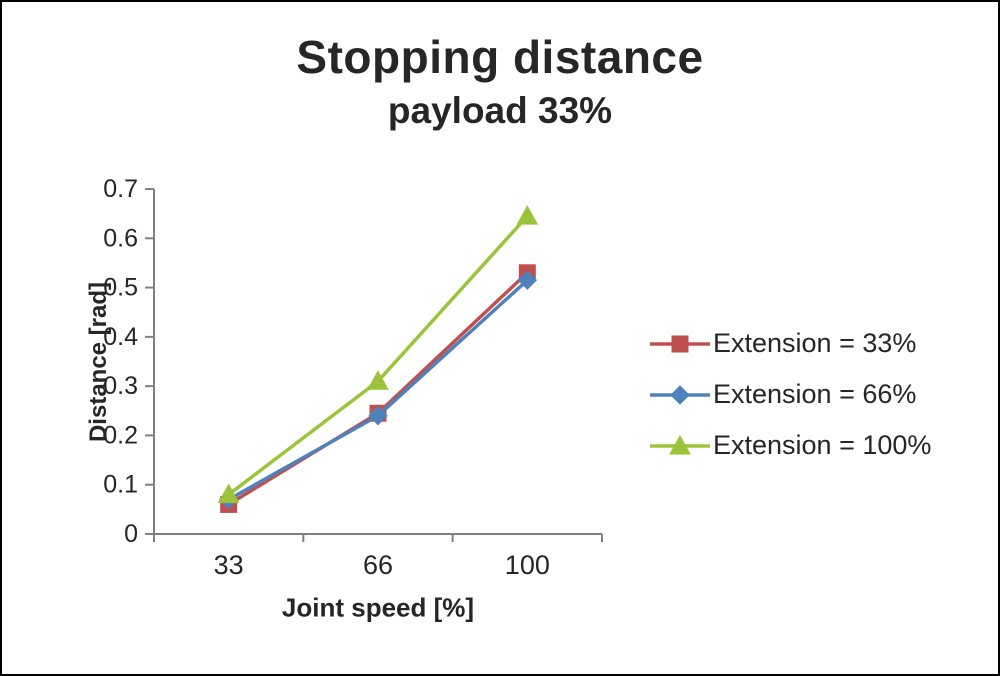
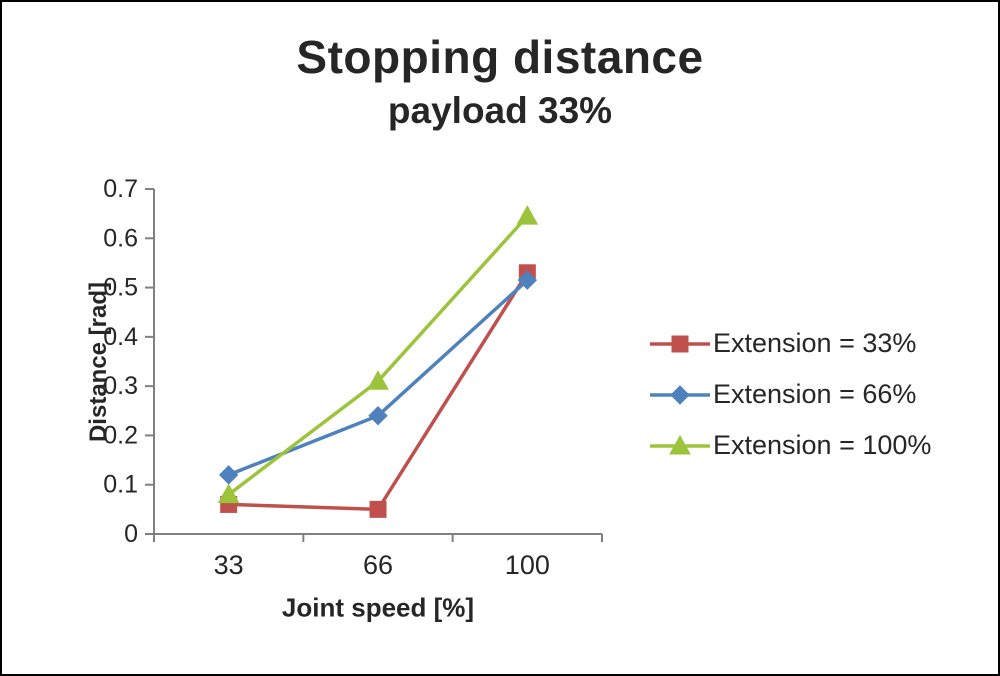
Extension = 66%/33: 0.07 -> 0.12
Extension = 33%/66: 0.24 -> 0.05
